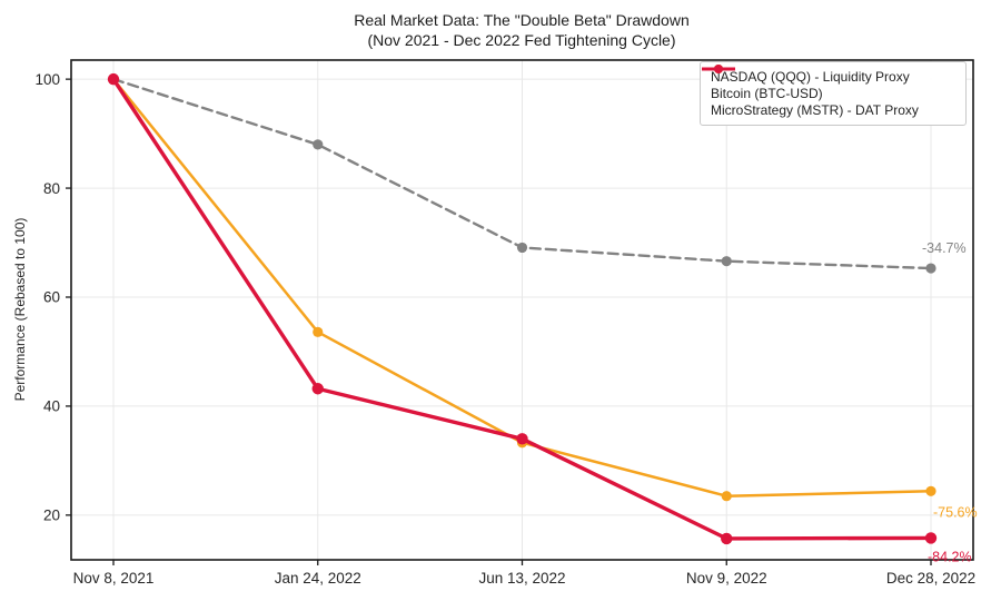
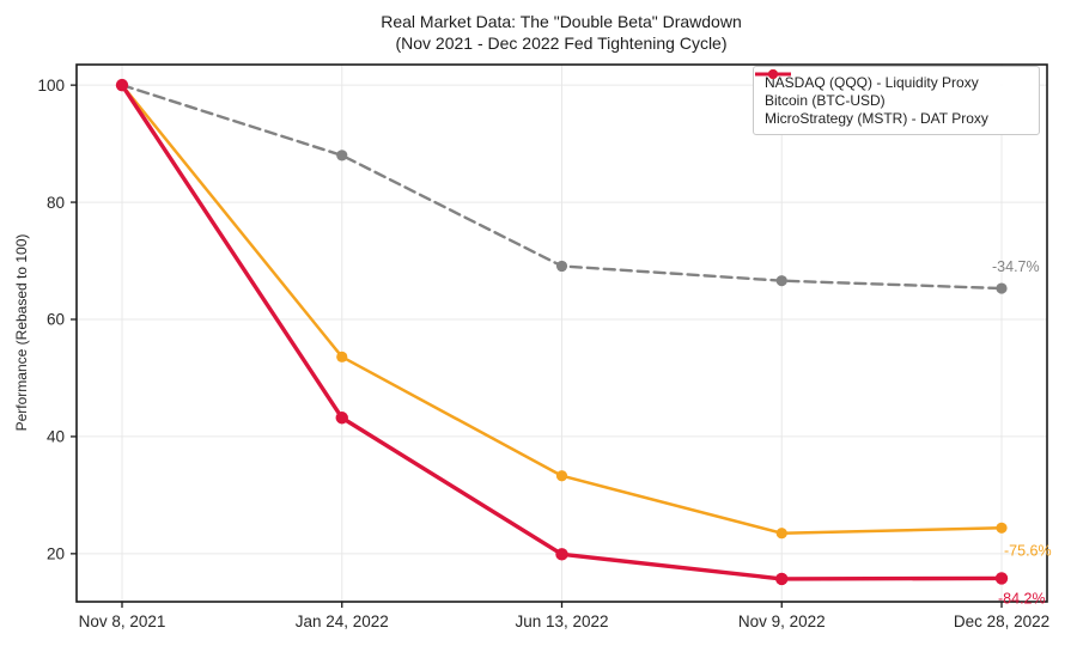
MicroStrategy (MSTR) - DAT Proxy/Jun 13, 2022: 34 -> 20
